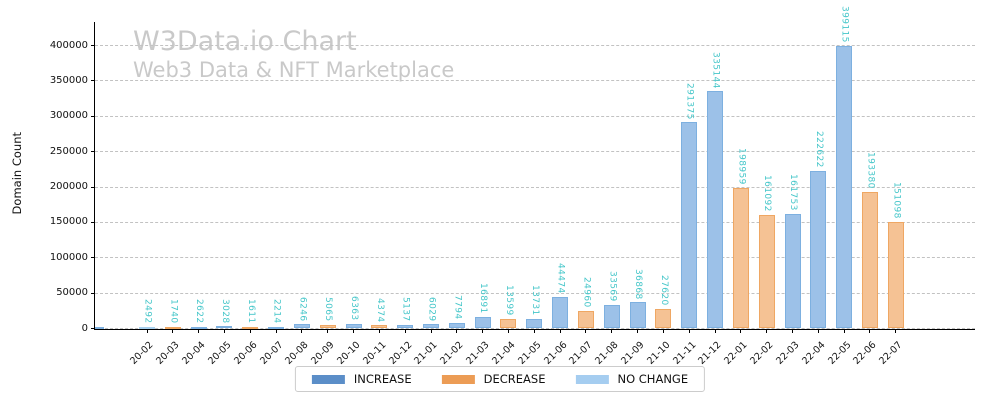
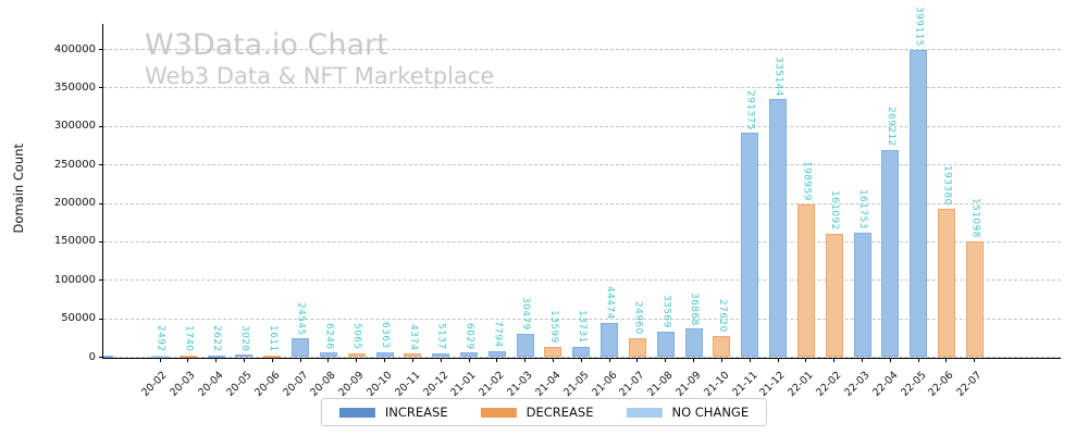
20-07: 2214 -> 24545
21-03: 16891 -> 30479
22-04: 222622 -> 269212
